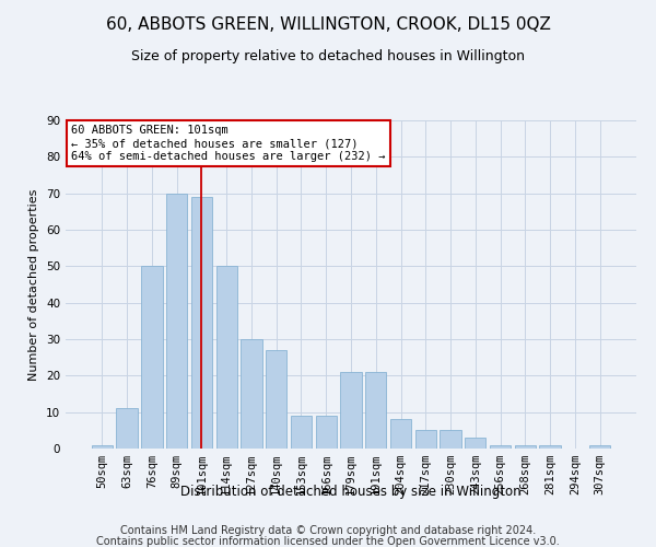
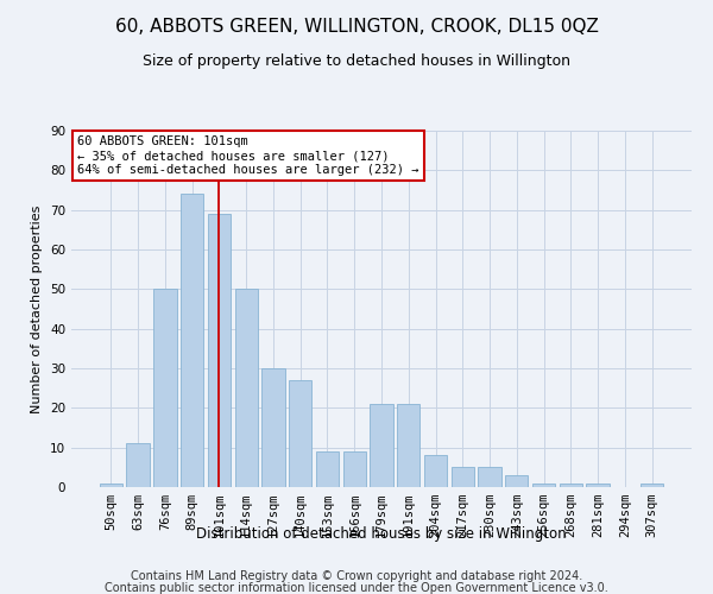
89sqm: 70 -> 74
